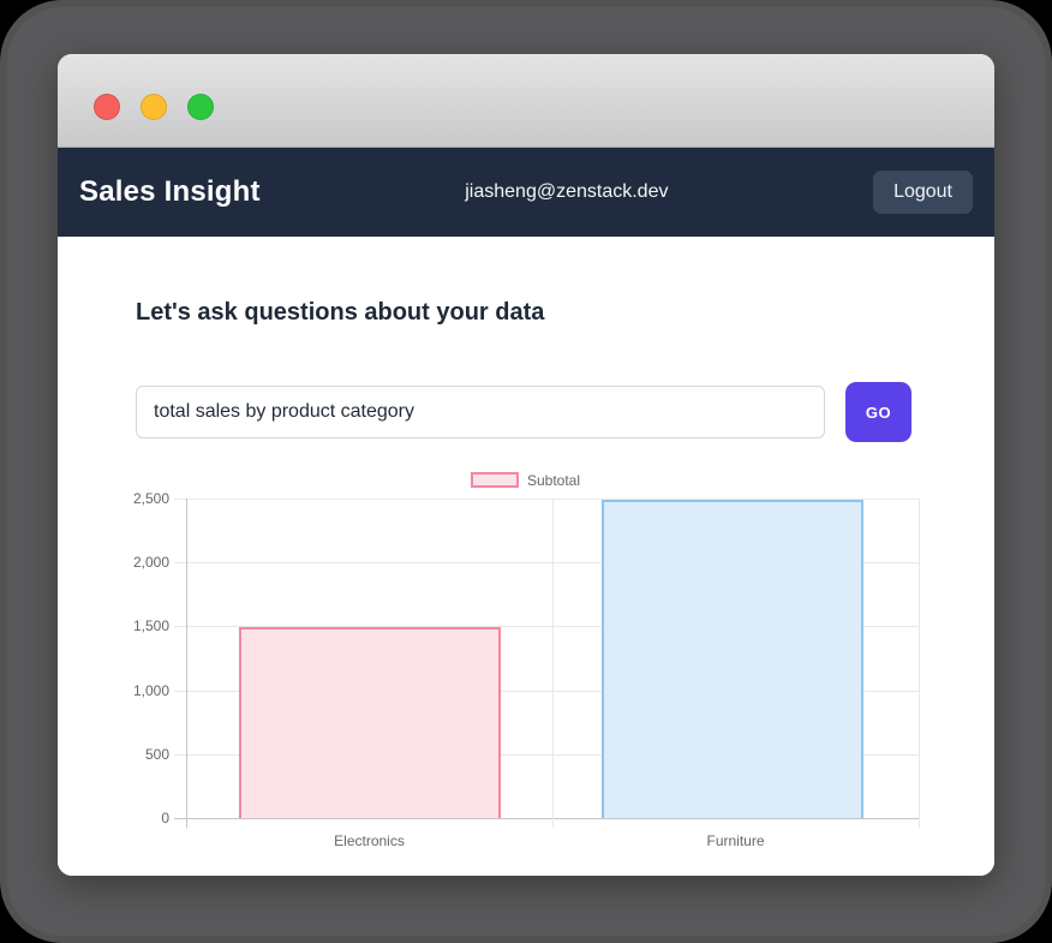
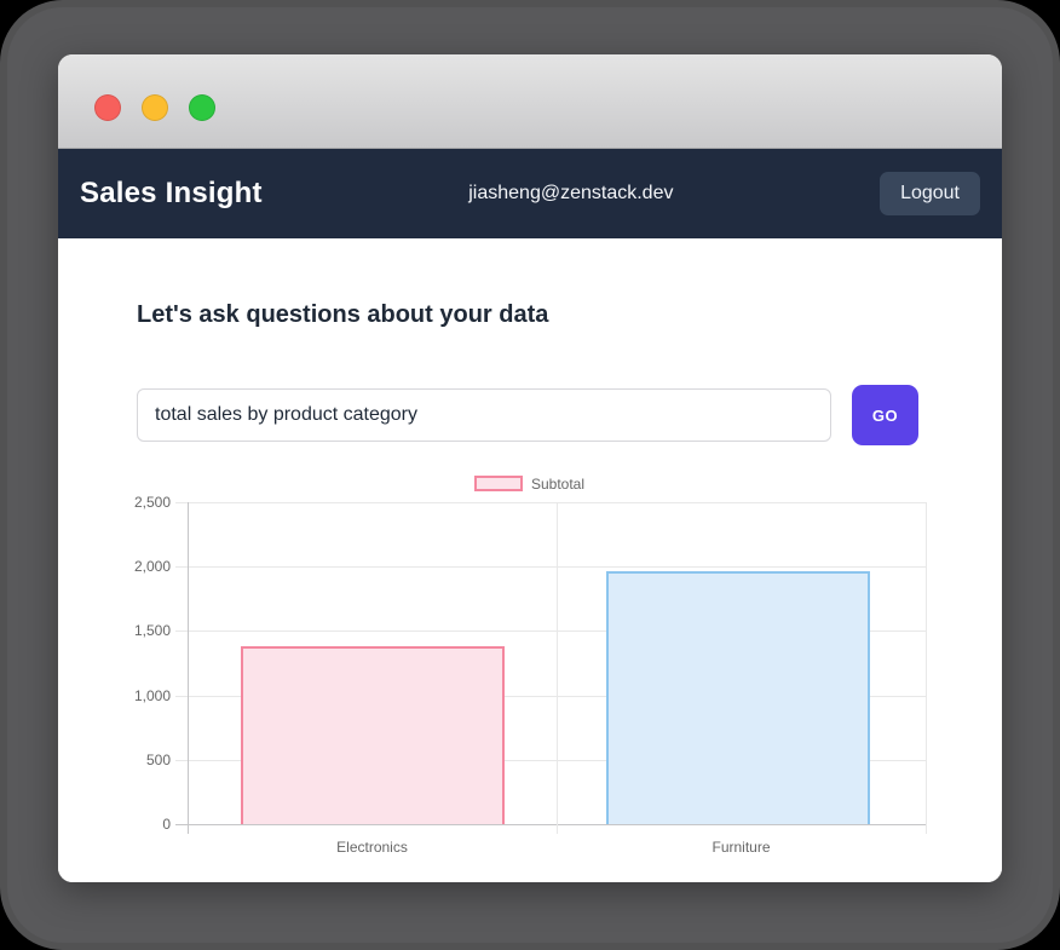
Electronics: 1490 -> 1380
Furniture: 2500 -> 1960
